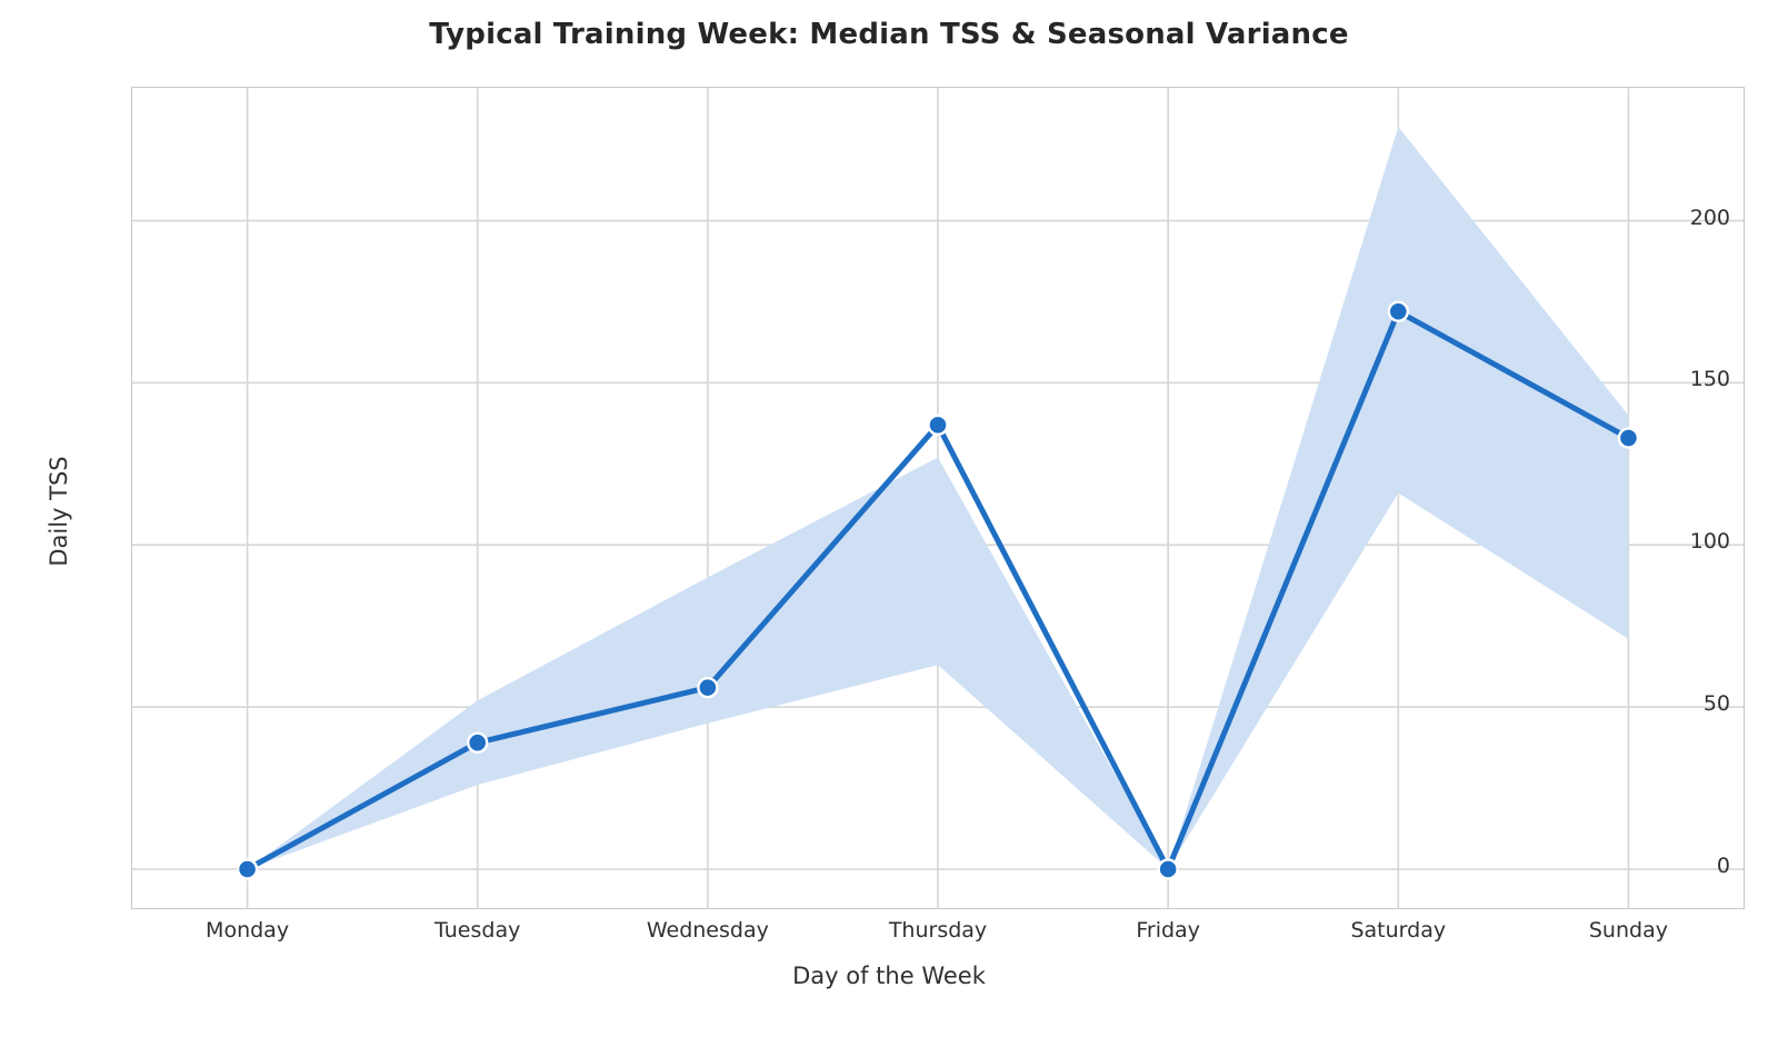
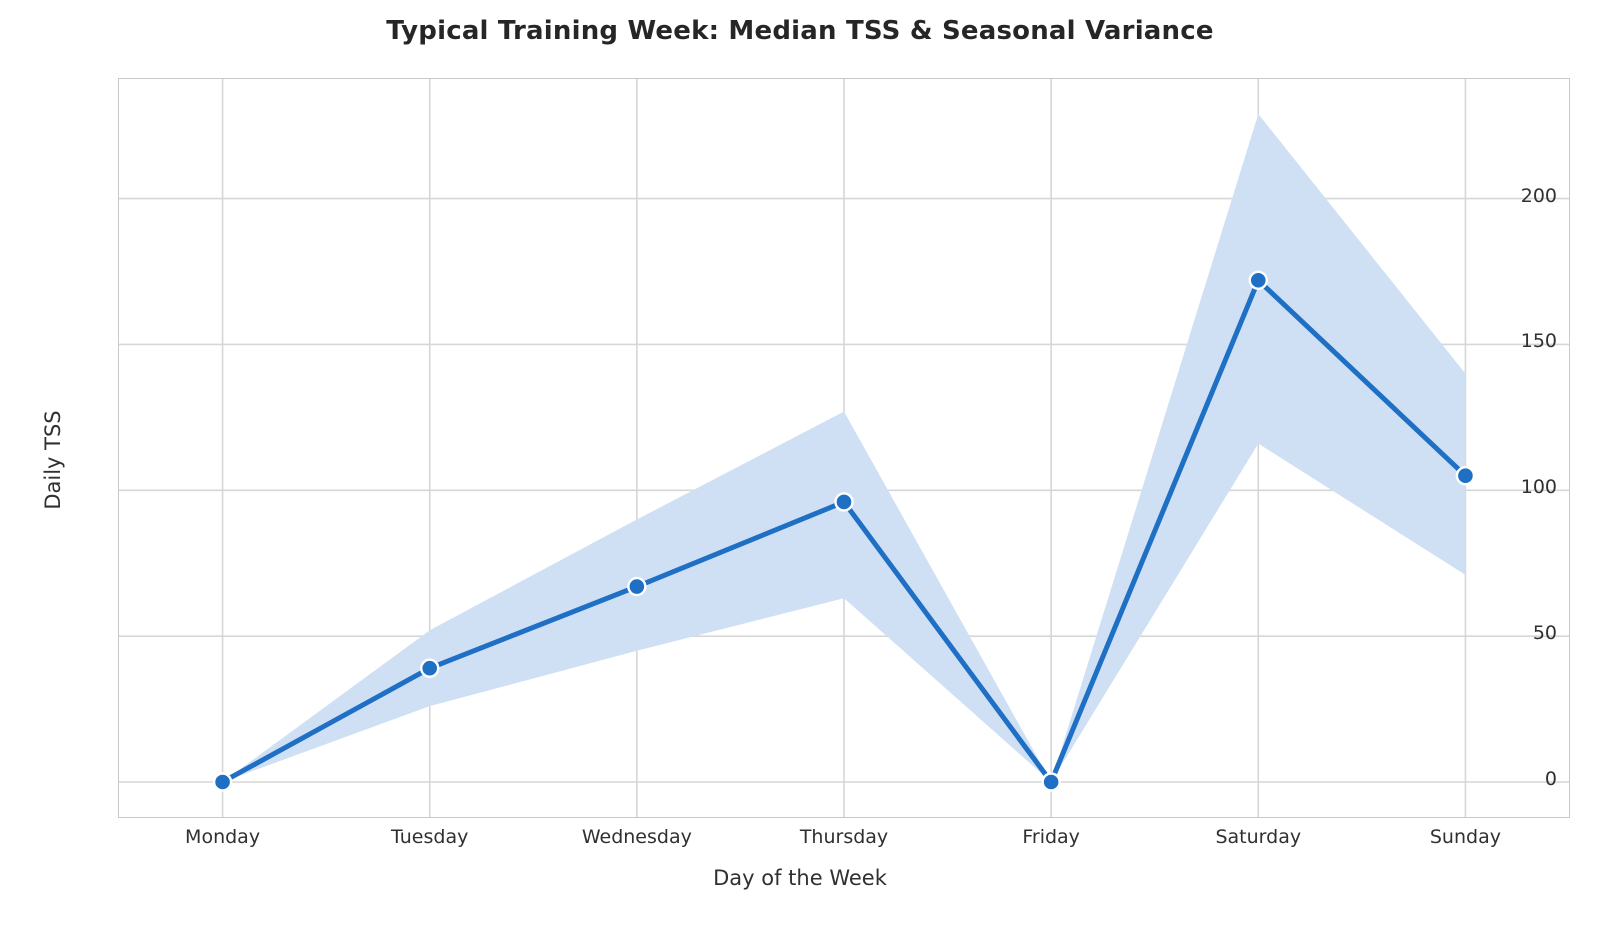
Wednesday: 56 -> 67
Thursday: 137 -> 96
Sunday: 133 -> 105
